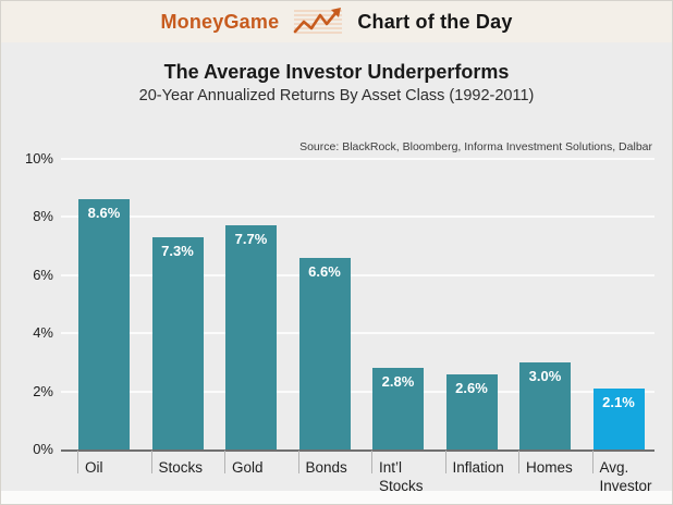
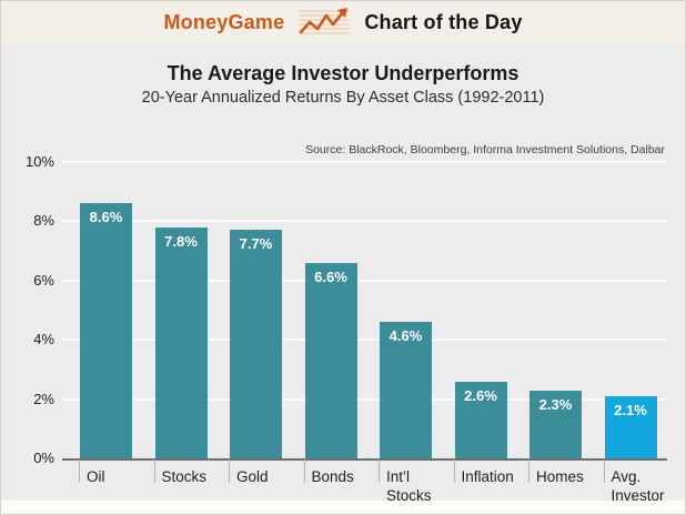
Stocks: 7.3% -> 7.8%
Int’l Stocks: 2.8% -> 4.6%
Homes: 3.0% -> 2.3%
